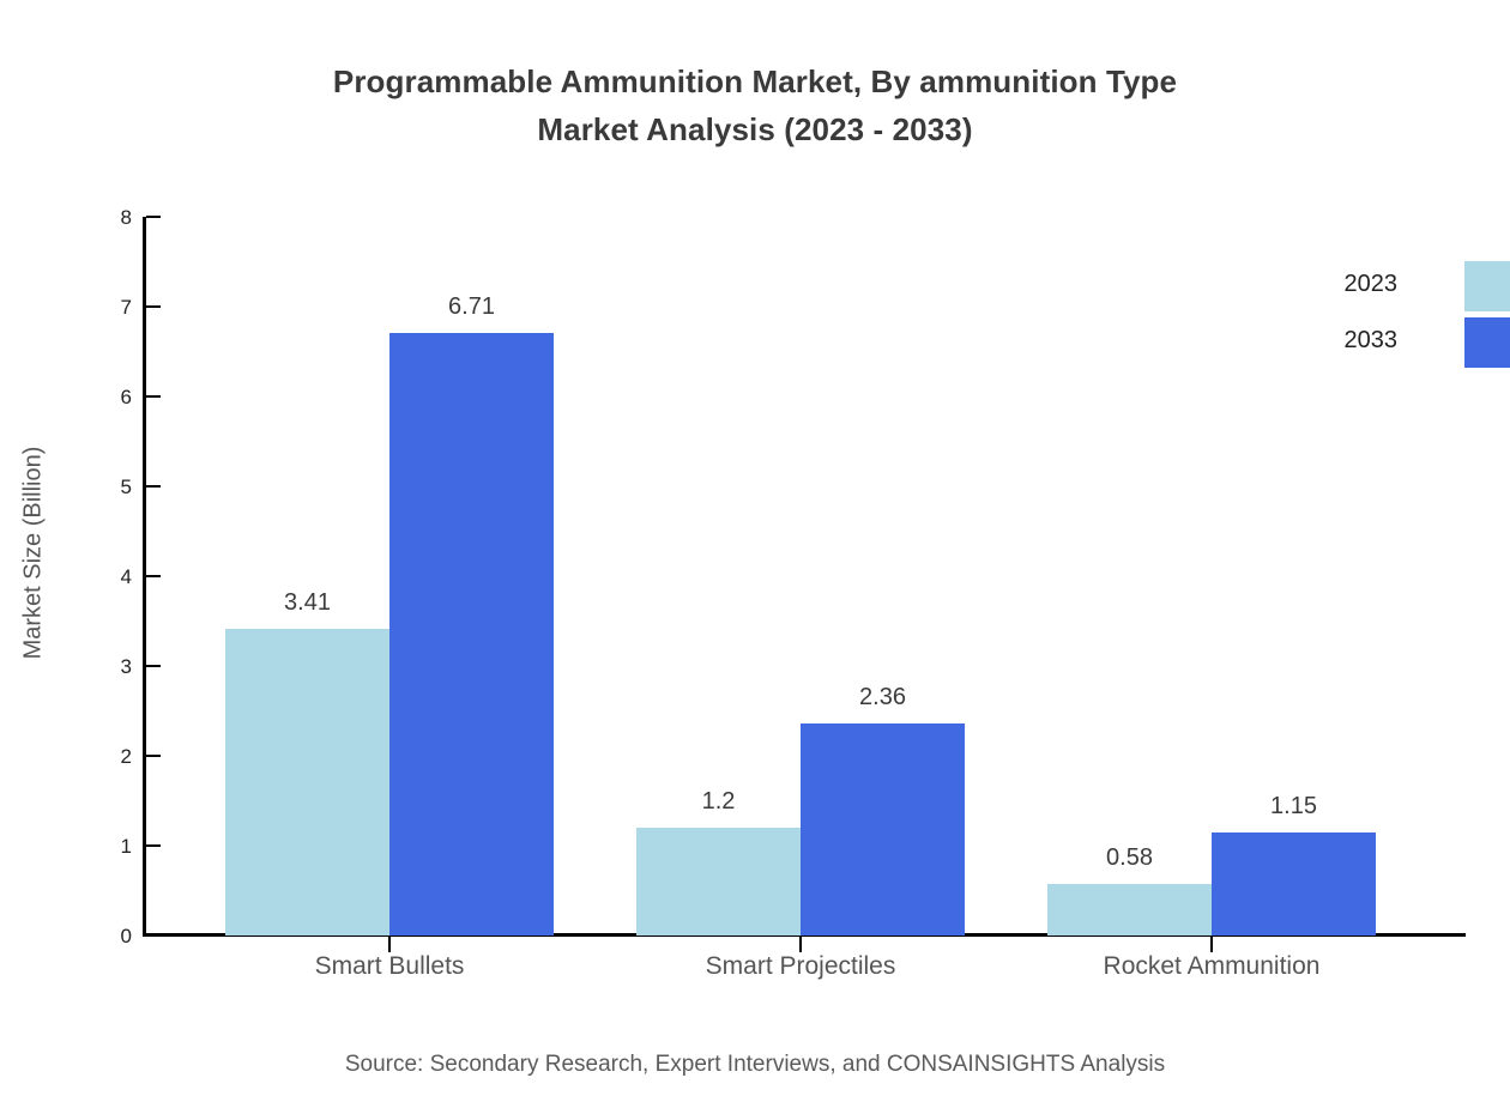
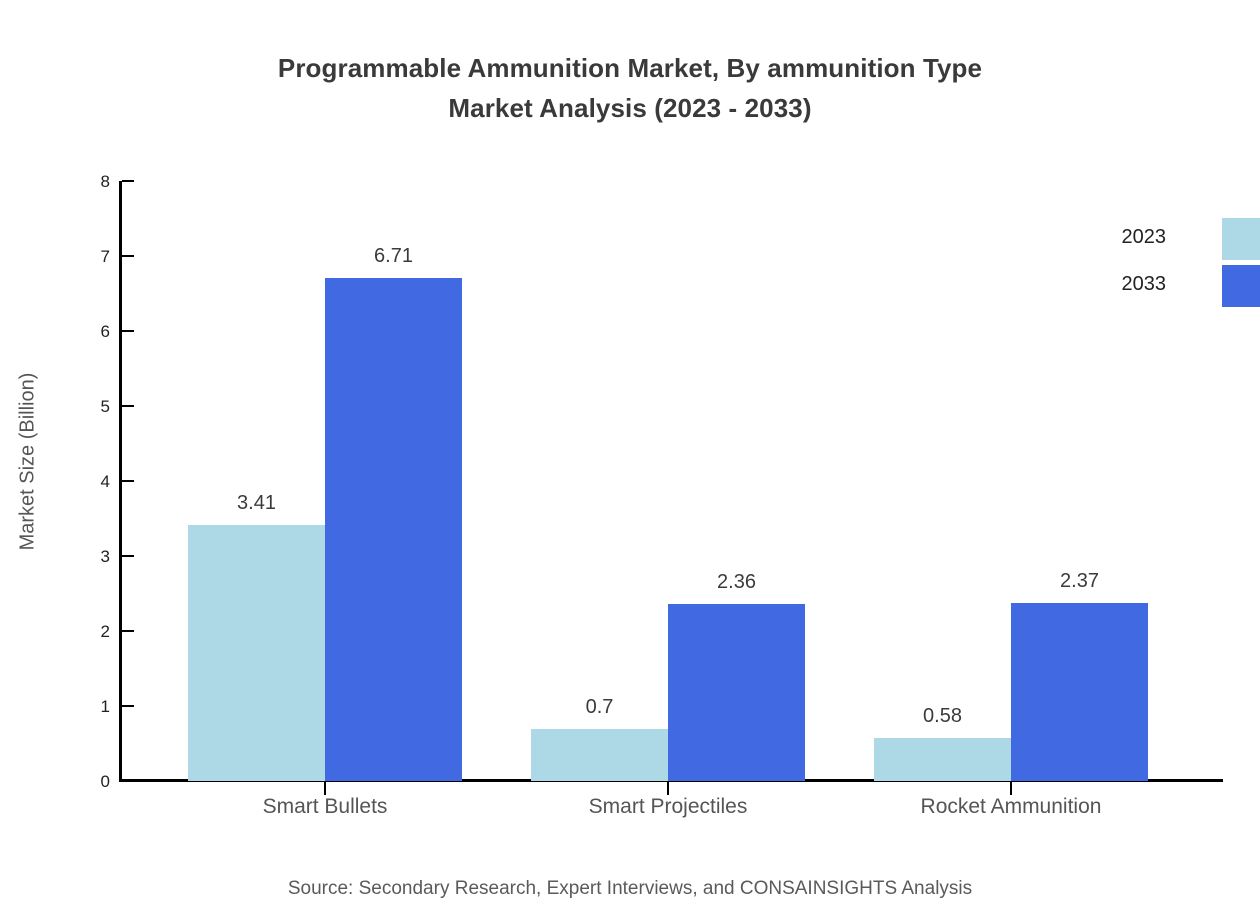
2023/Smart Projectiles: 1.2 -> 0.7
2033/Rocket Ammunition: 1.15 -> 2.37
